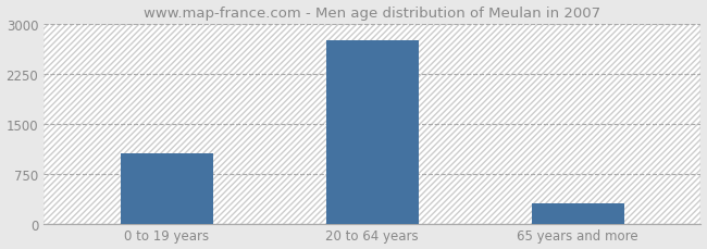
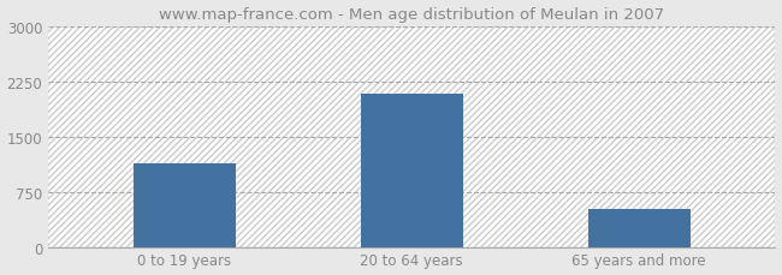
0 to 19 years: 1050 -> 1140
20 to 64 years: 2750 -> 2080
65 years and more: 310 -> 520
